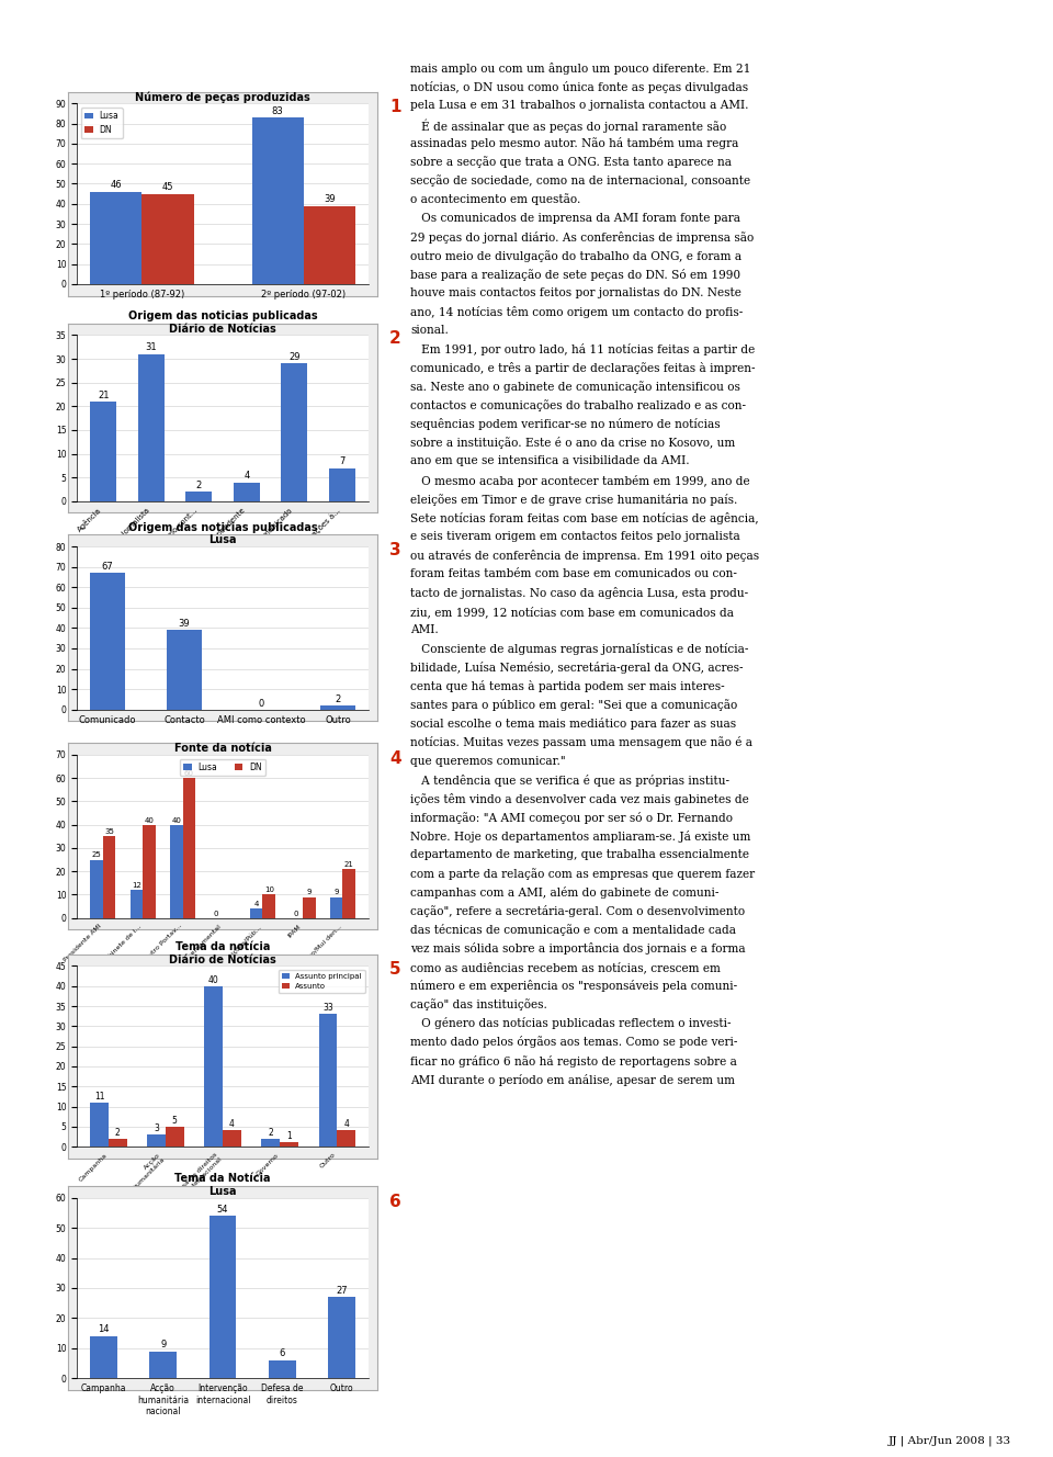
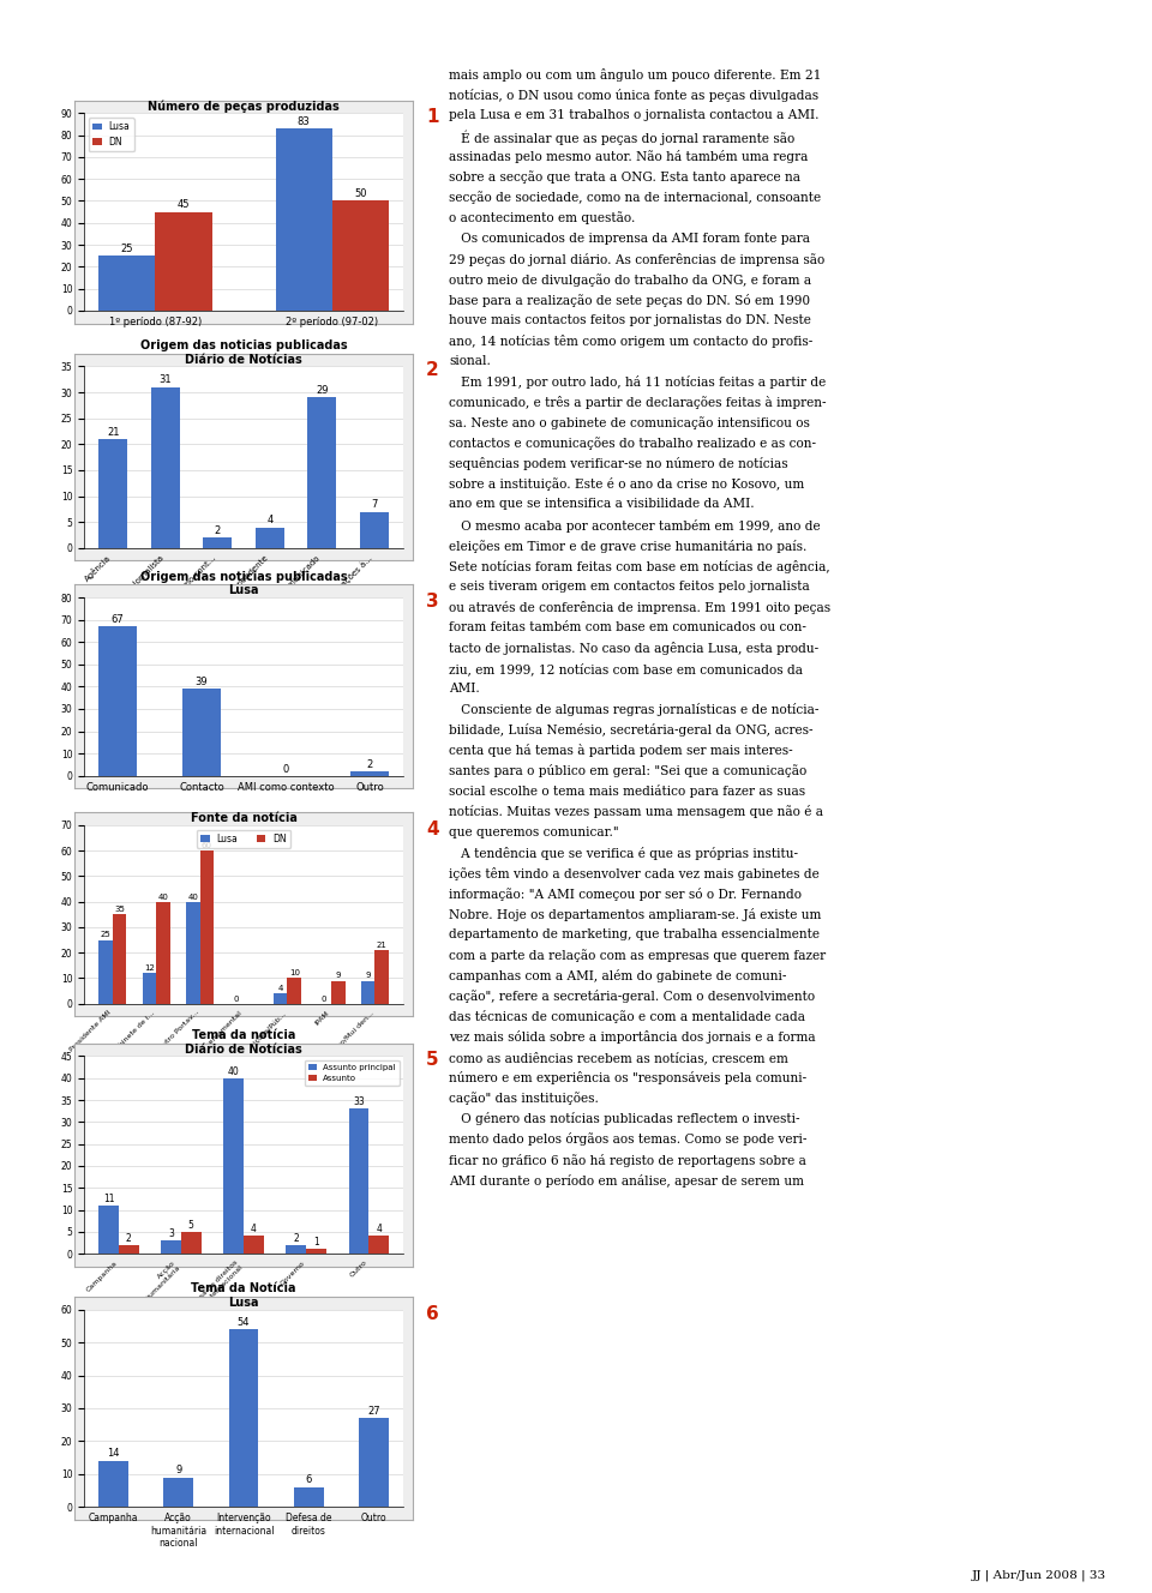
Número de peças produzidas/Lusa/1º período (87-92): 46 -> 25
Número de peças produzidas/DN/2º período (97-02): 39 -> 50
